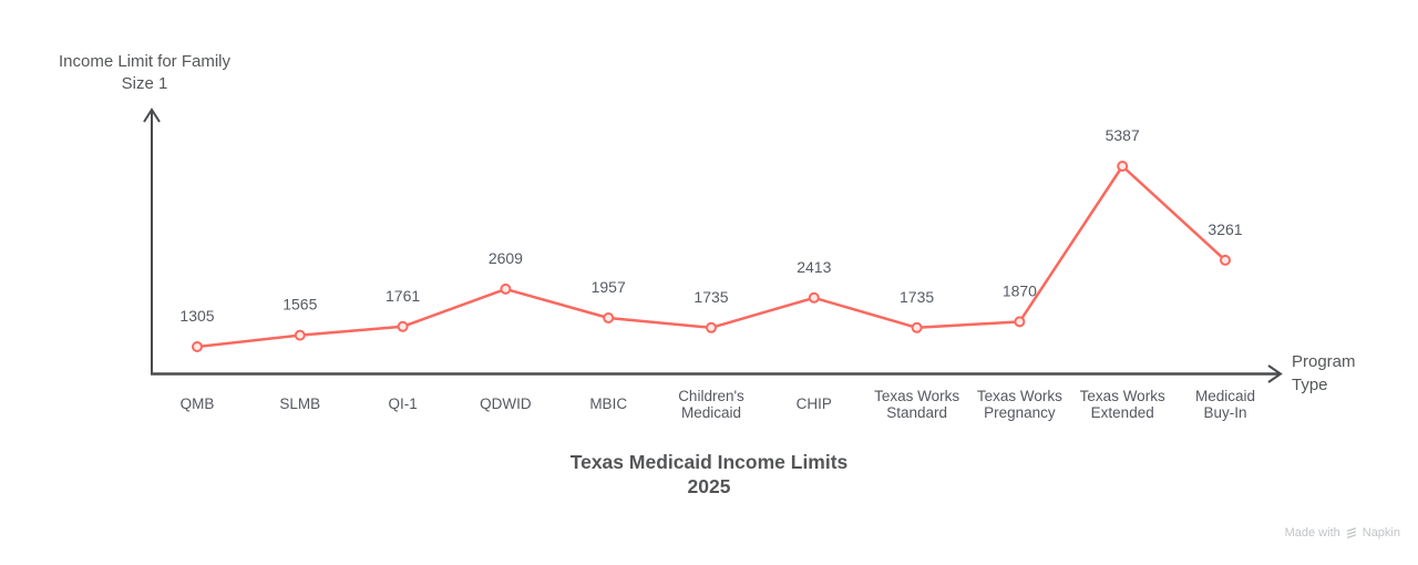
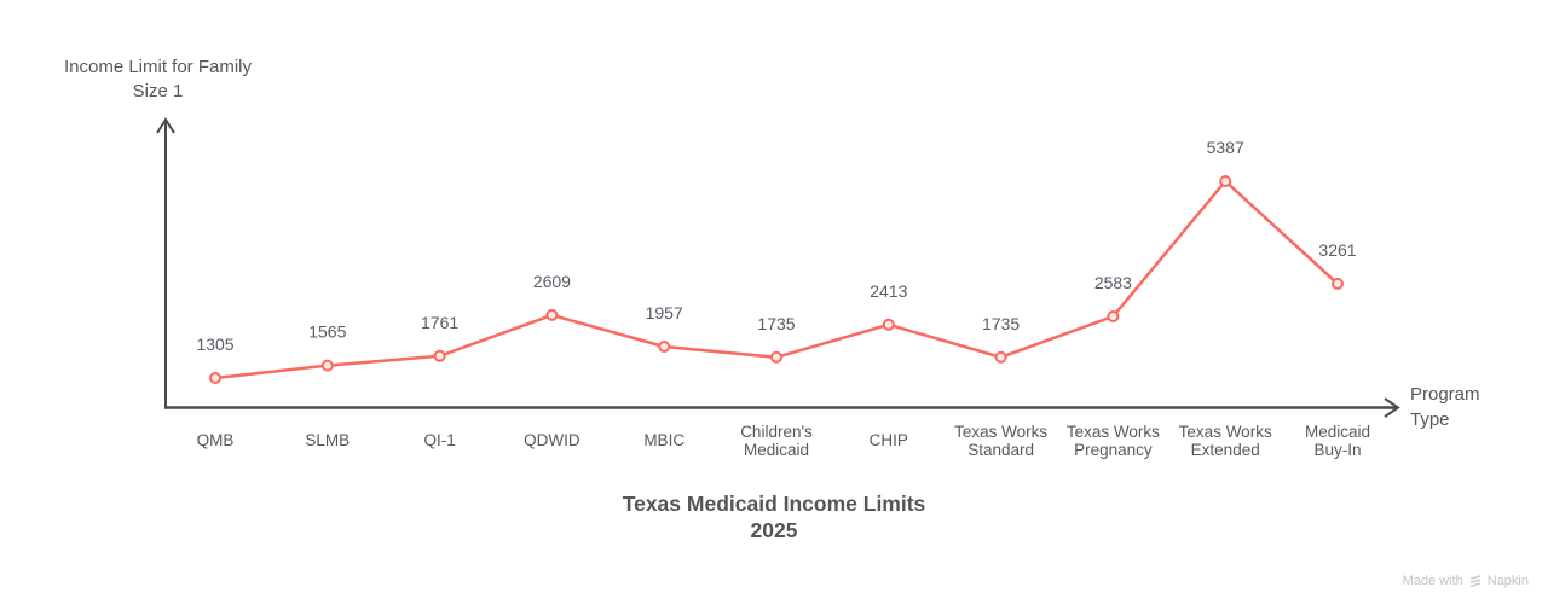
Texas Works Pregnancy: 1870 -> 2583
